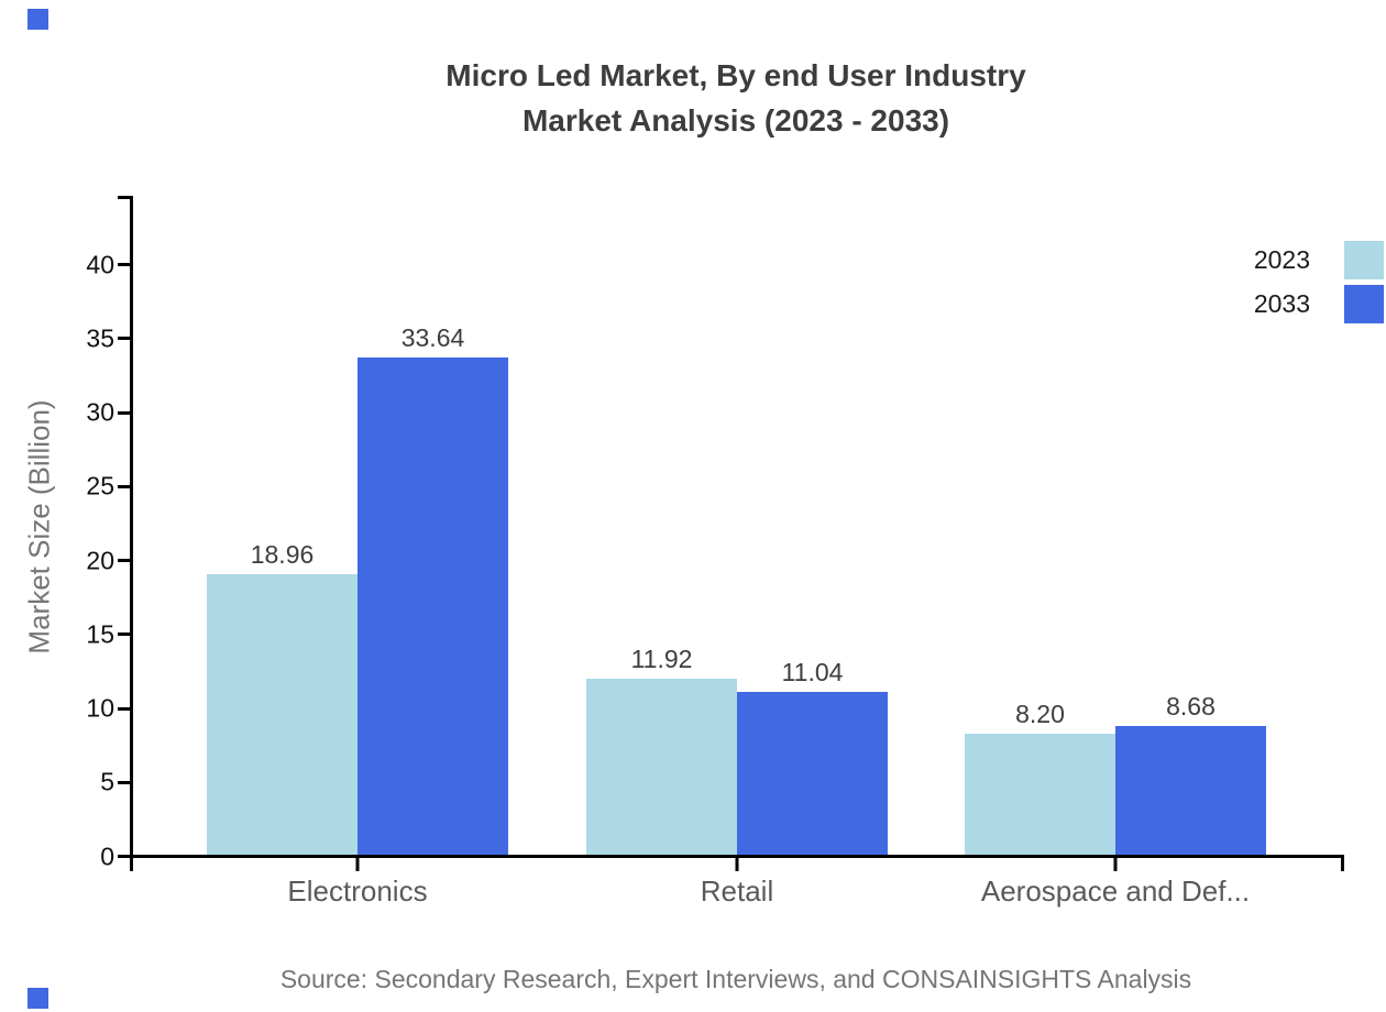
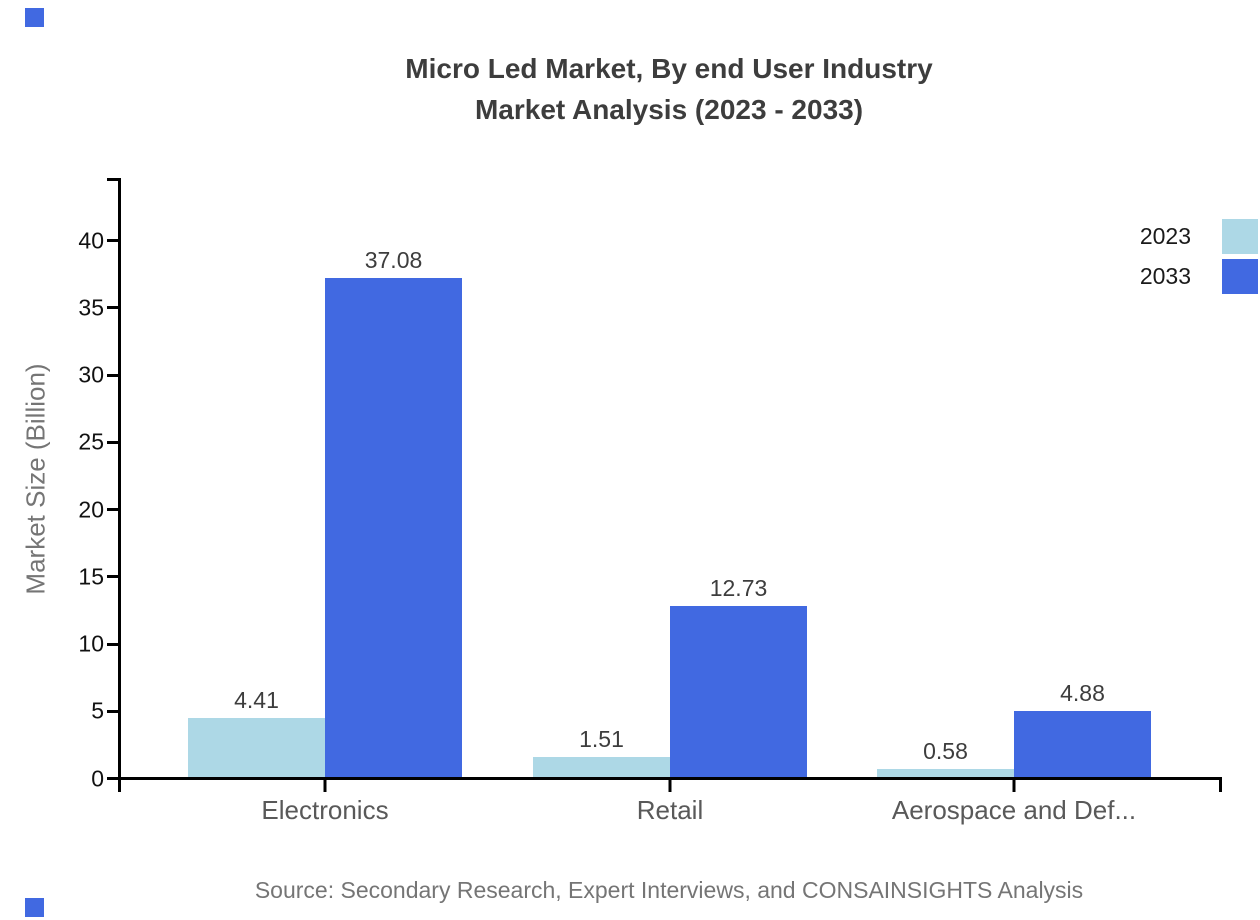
2023/Electronics: 18.96 -> 4.41
2033/Electronics: 33.64 -> 37.08
2023/Retail: 11.92 -> 1.51
2033/Retail: 11.04 -> 12.73
2023/Aerospace and Def...: 8.20 -> 0.58
2033/Aerospace and Def...: 8.68 -> 4.88
